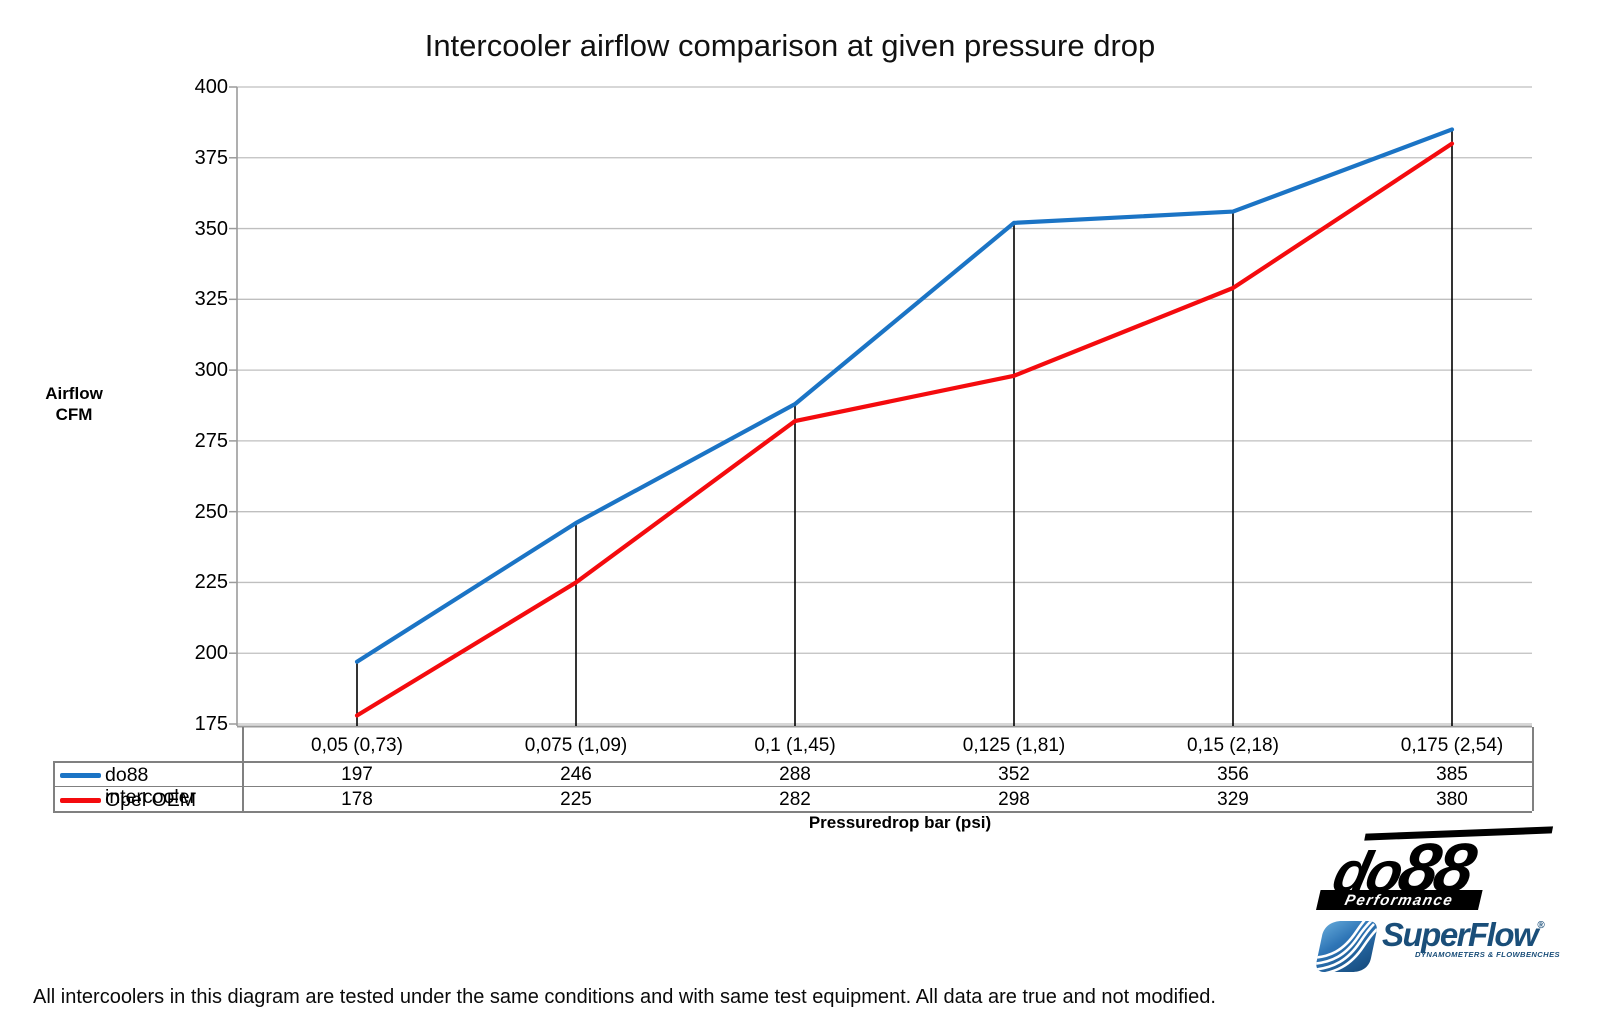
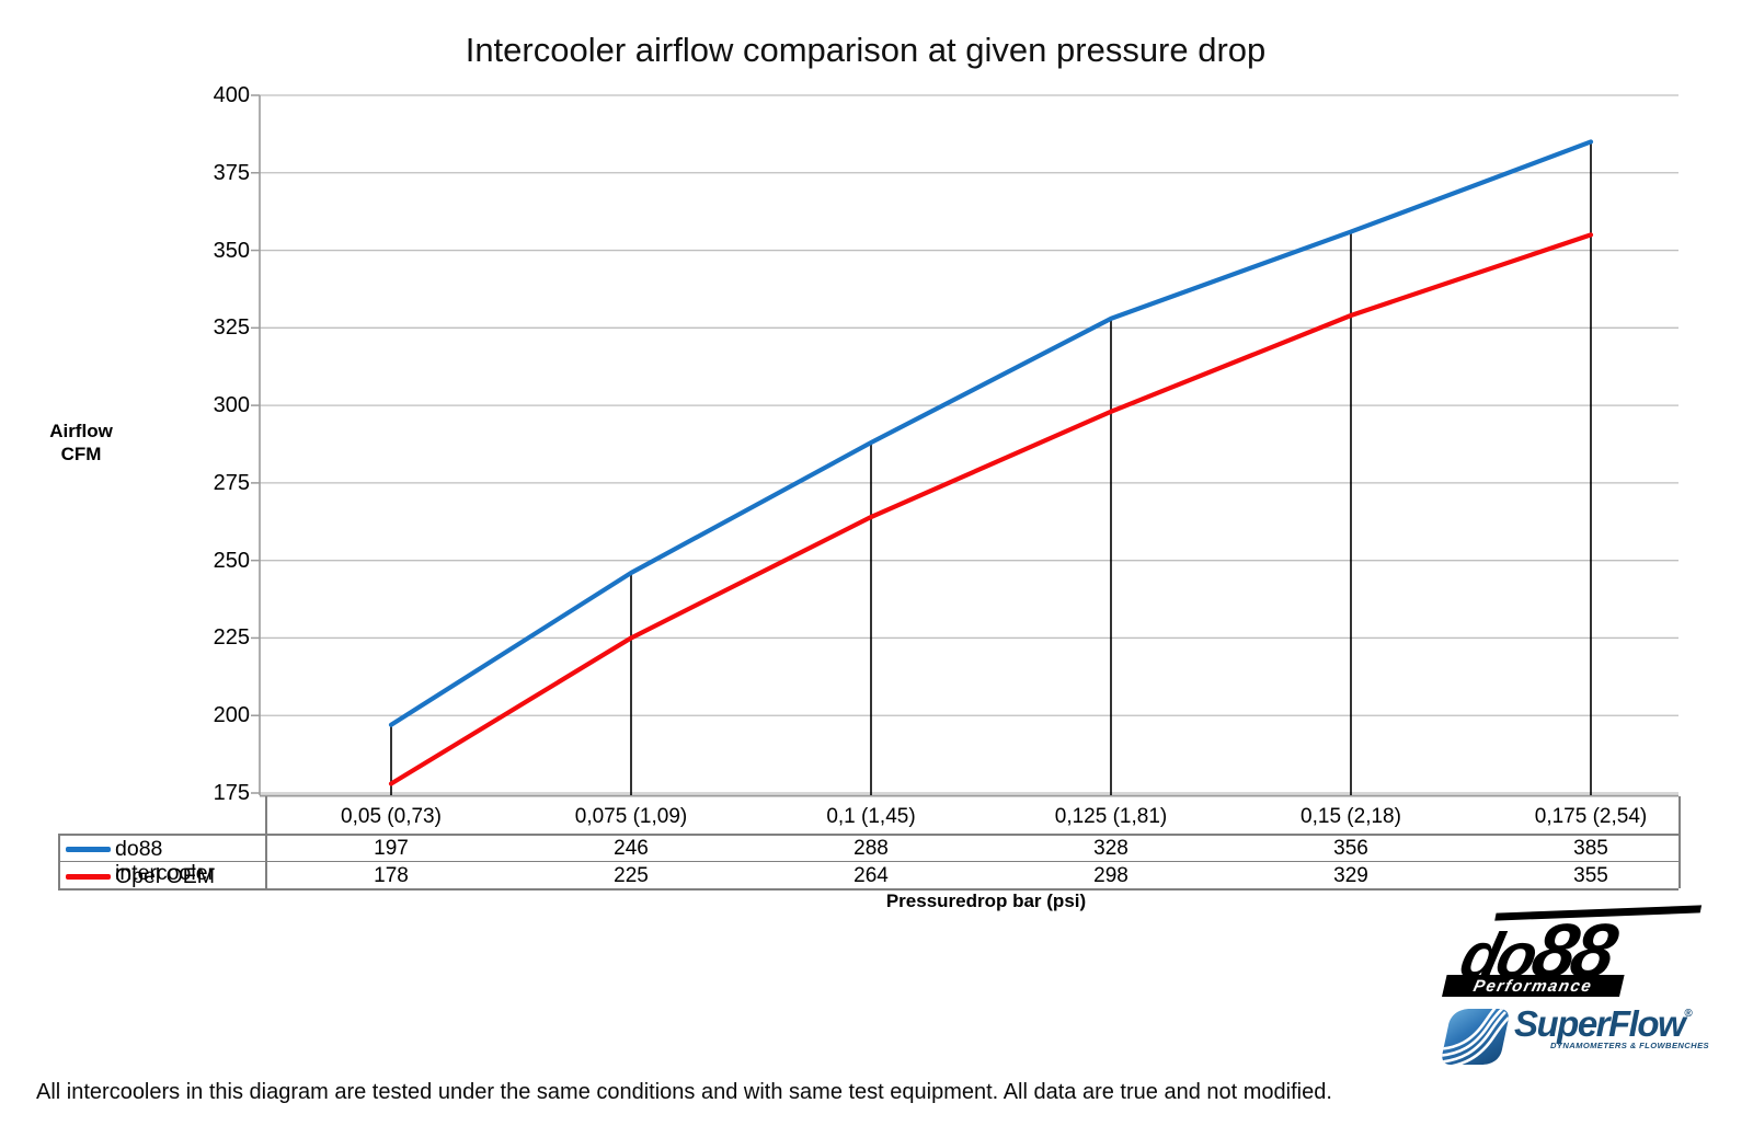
Opel OEM/0,1 (1,45): 282 -> 264
do88 intercooler/0,125 (1,81): 352 -> 328
Opel OEM/0,175 (2,54): 380 -> 355
